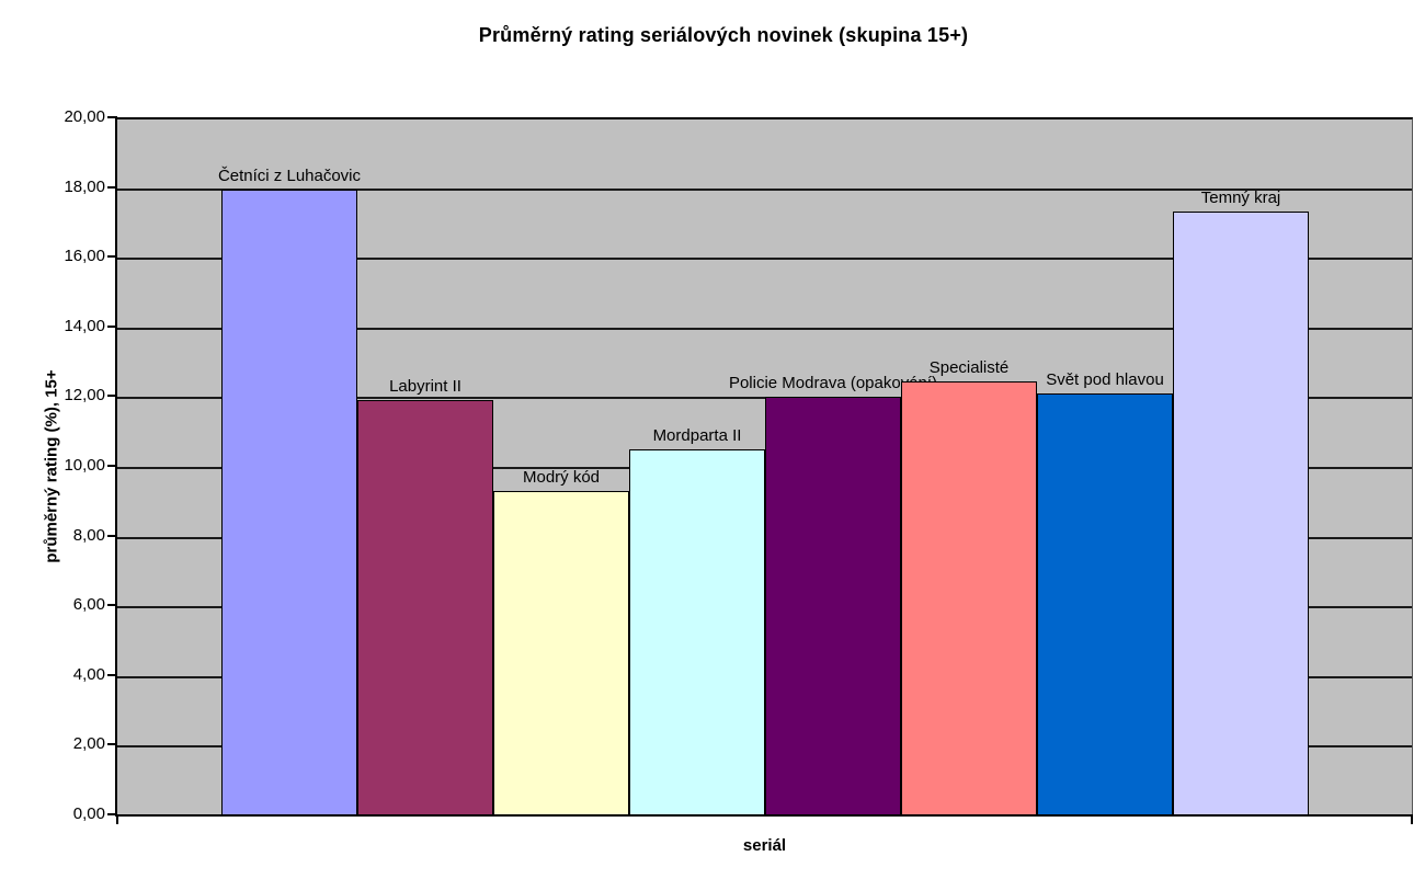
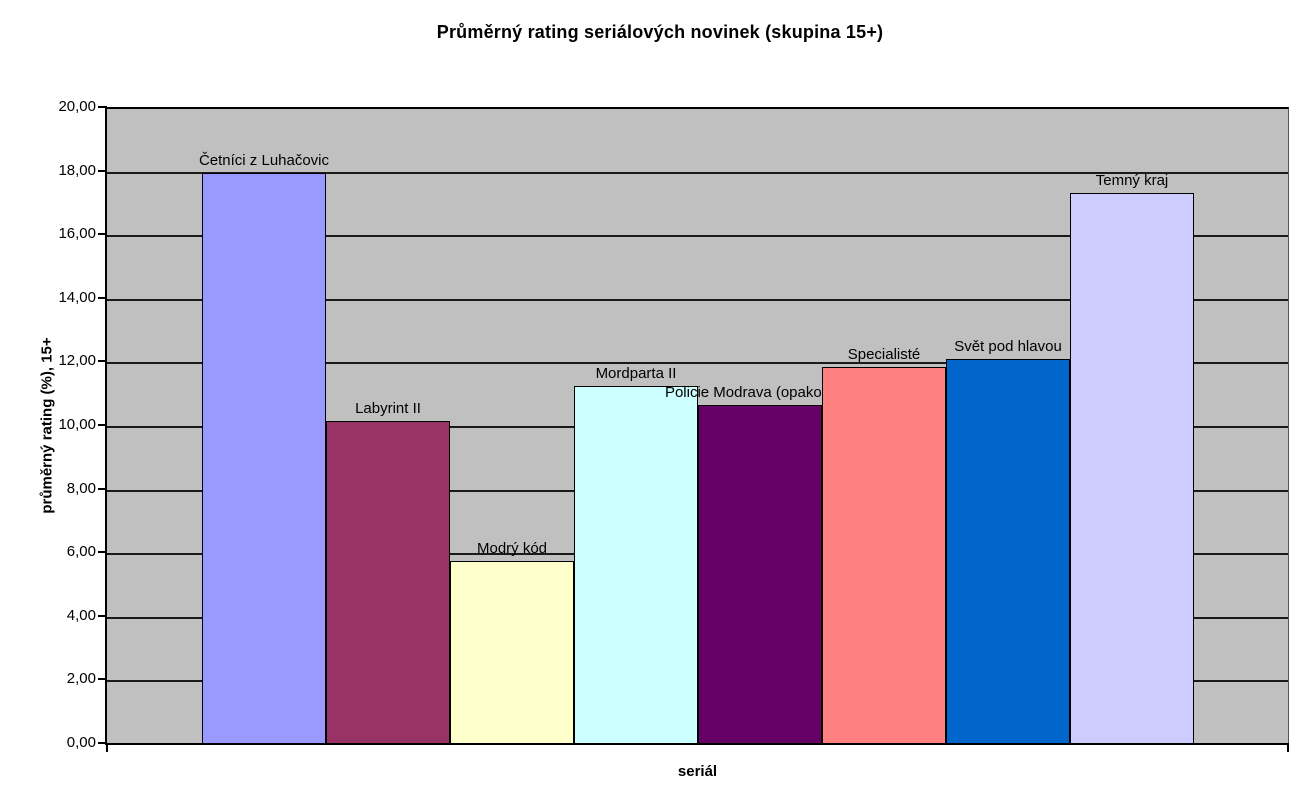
Labyrint II: 11,9 -> 10,2
Modrý kód: 9,3 -> 5,8
Mordparta II: 10,6 -> 11,3
Policie Modrava (opakování): 12,1 -> 10,7
Specialisté: 12,5 -> 11,9
